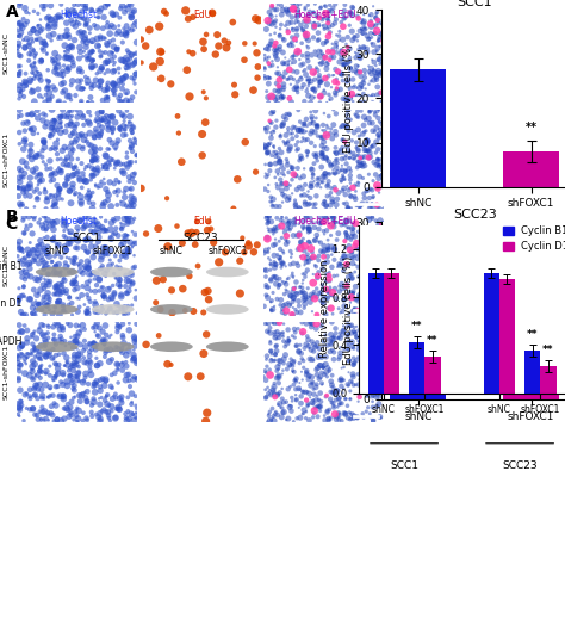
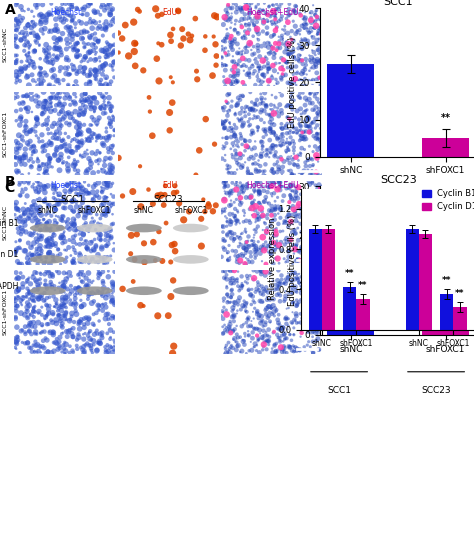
SCC1/shNC: 26.5 -> 25.0
SCC1/shFOXC1: 8.0 -> 5.0
